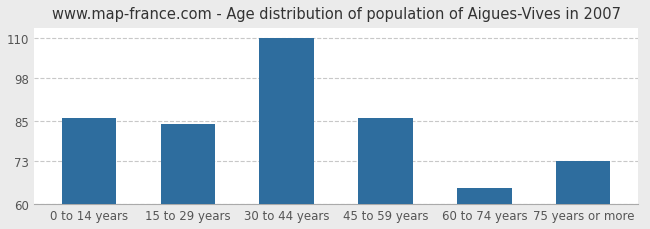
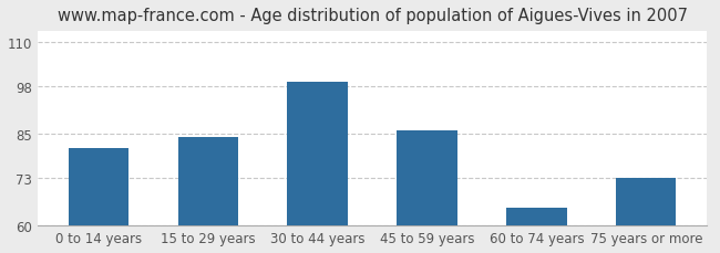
0 to 14 years: 86 -> 81
30 to 44 years: 110 -> 99
